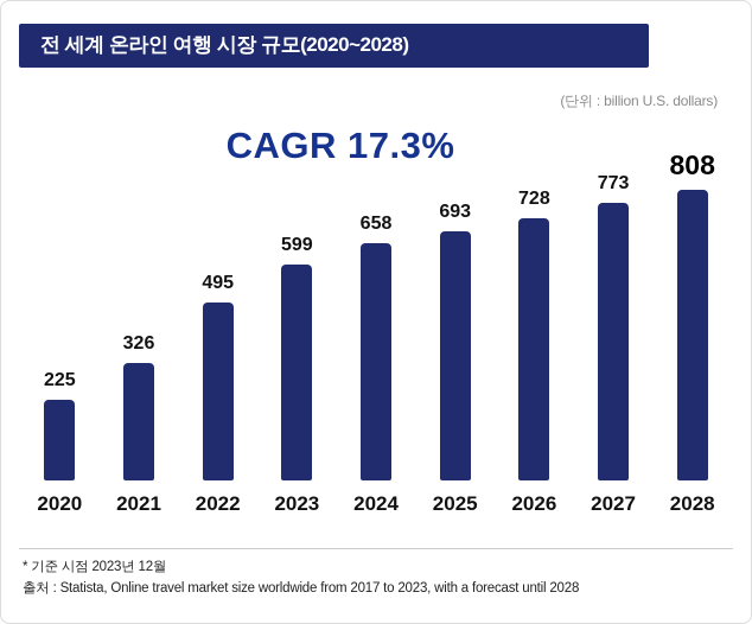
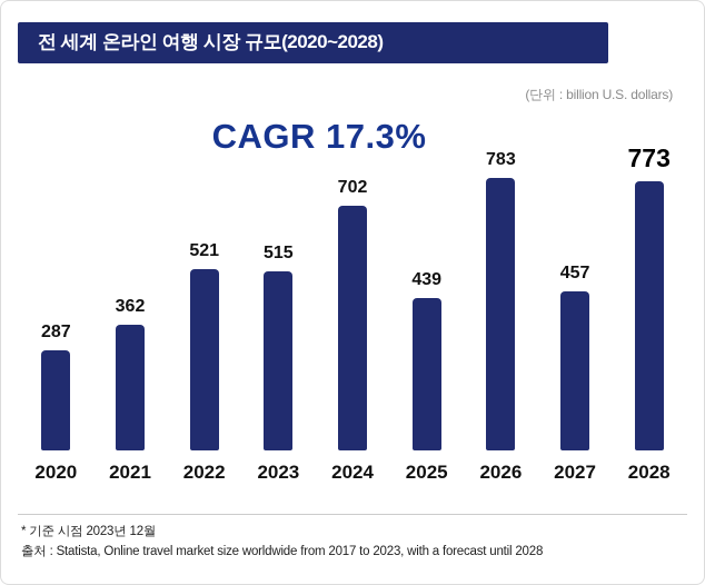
2020: 225 -> 287
2021: 326 -> 362
2022: 495 -> 521
2023: 599 -> 515
2024: 658 -> 702
2025: 693 -> 439
2026: 728 -> 783
2027: 773 -> 457
2028: 808 -> 773
